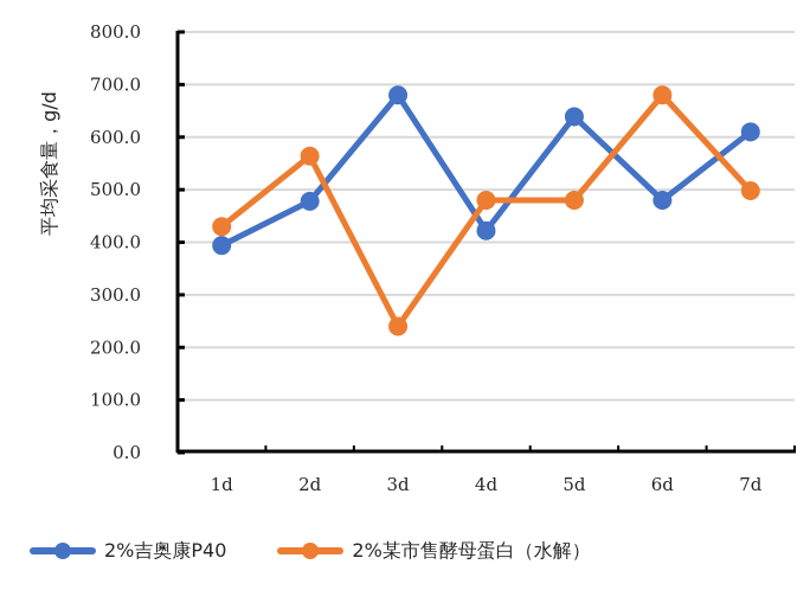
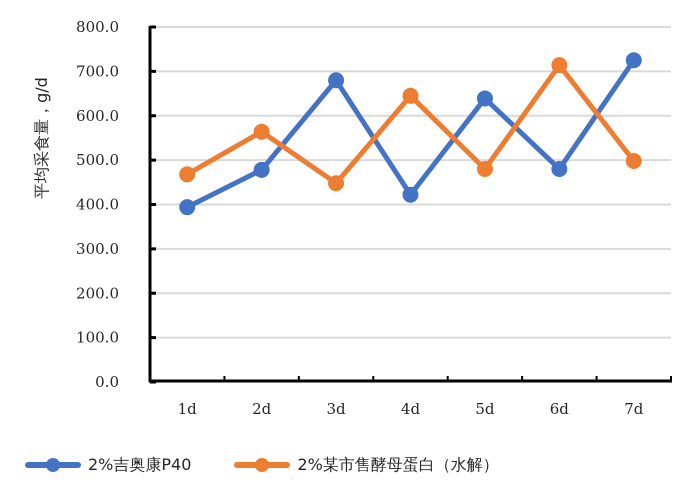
2%某市售酵母蛋白（水解）/1d: 430 -> 470
2%某市售酵母蛋白（水解）/3d: 240 -> 450
2%某市售酵母蛋白（水解）/4d: 480 -> 640
2%某市售酵母蛋白（水解）/6d: 680 -> 710
2%吉奥康P40/7d: 610 -> 720
